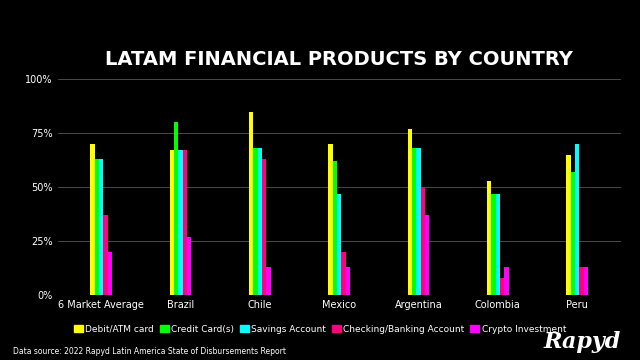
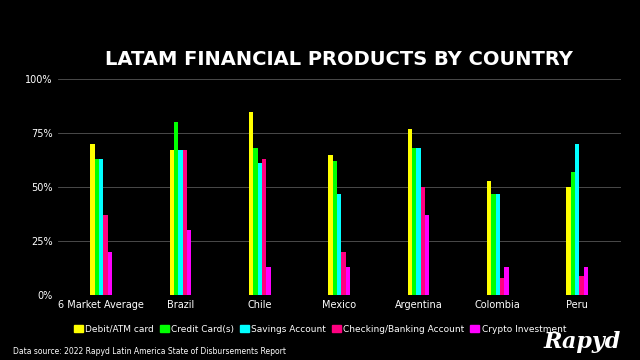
Crypto Investment/Brazil: 27% -> 30%
Savings Account/Chile: 68% -> 61%
Debit/ATM card/Mexico: 70% -> 65%
Debit/ATM card/Peru: 65% -> 50%
Checking/Banking Account/Peru: 13% -> 9%
